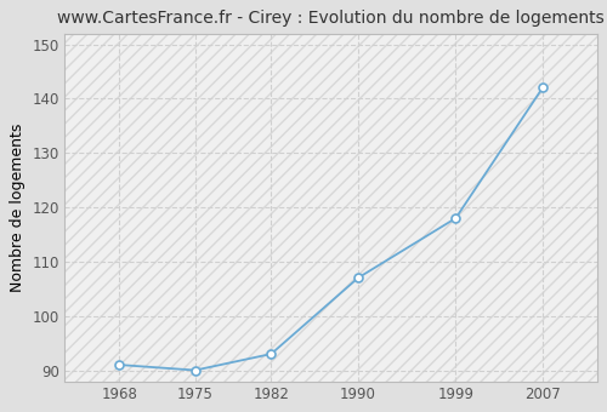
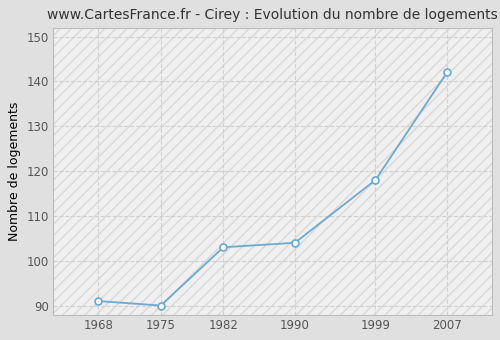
1982: 93 -> 103
1990: 107 -> 104
